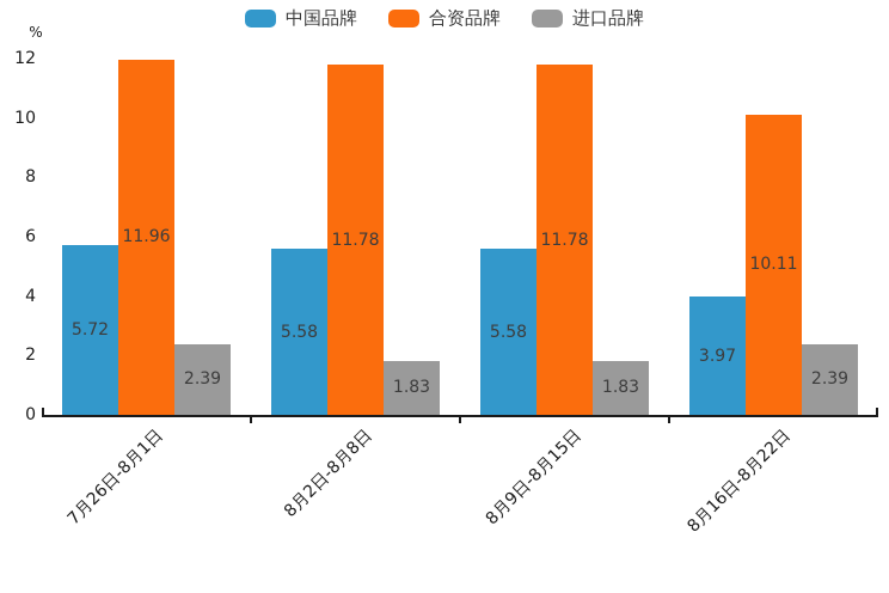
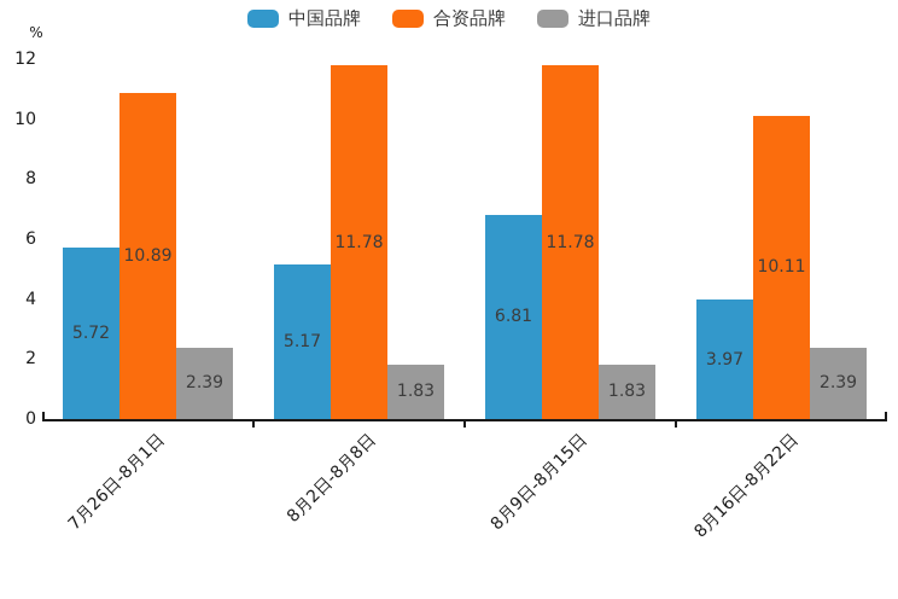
合资品牌/7月26日-8月1日: 11.96 -> 10.89
中国品牌/8月2日-8月8日: 5.58 -> 5.17
中国品牌/8月9日-8月15日: 5.58 -> 6.81
